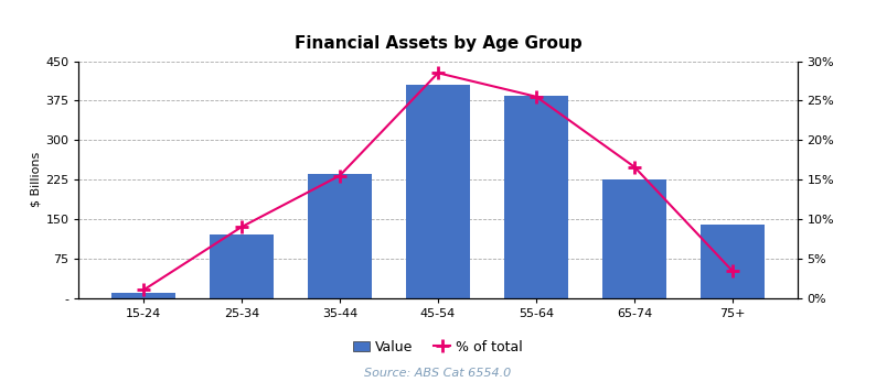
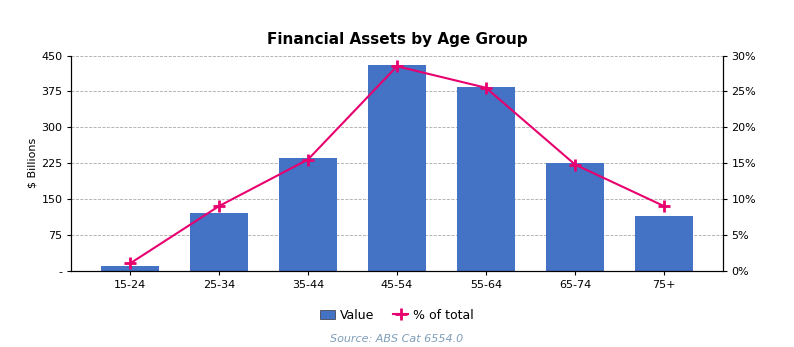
Value/45-54: 405 -> 430
% of total/65-74: 16.6% -> 14.8%
Value/75+: 140 -> 115
% of total/75+: 3.4% -> 9.0%
